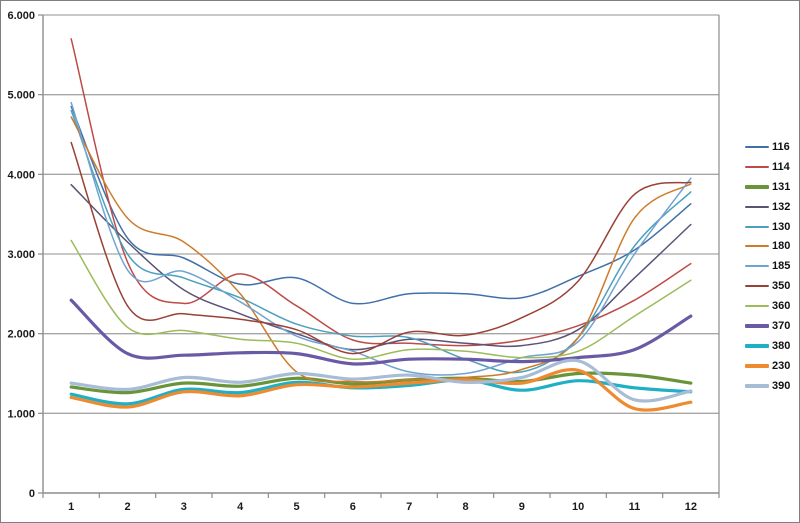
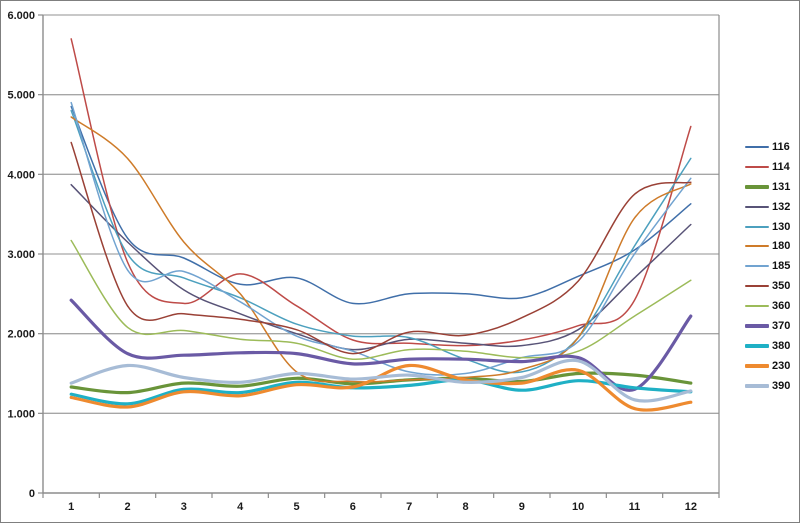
180/2: 3.5 -> 4.2
390/2: 1.3 -> 1.6
230/7: 1.4 -> 1.6
370/11: 1.8 -> 1.3
114/12: 2.9 -> 4.6
130/12: 3.8 -> 4.2
